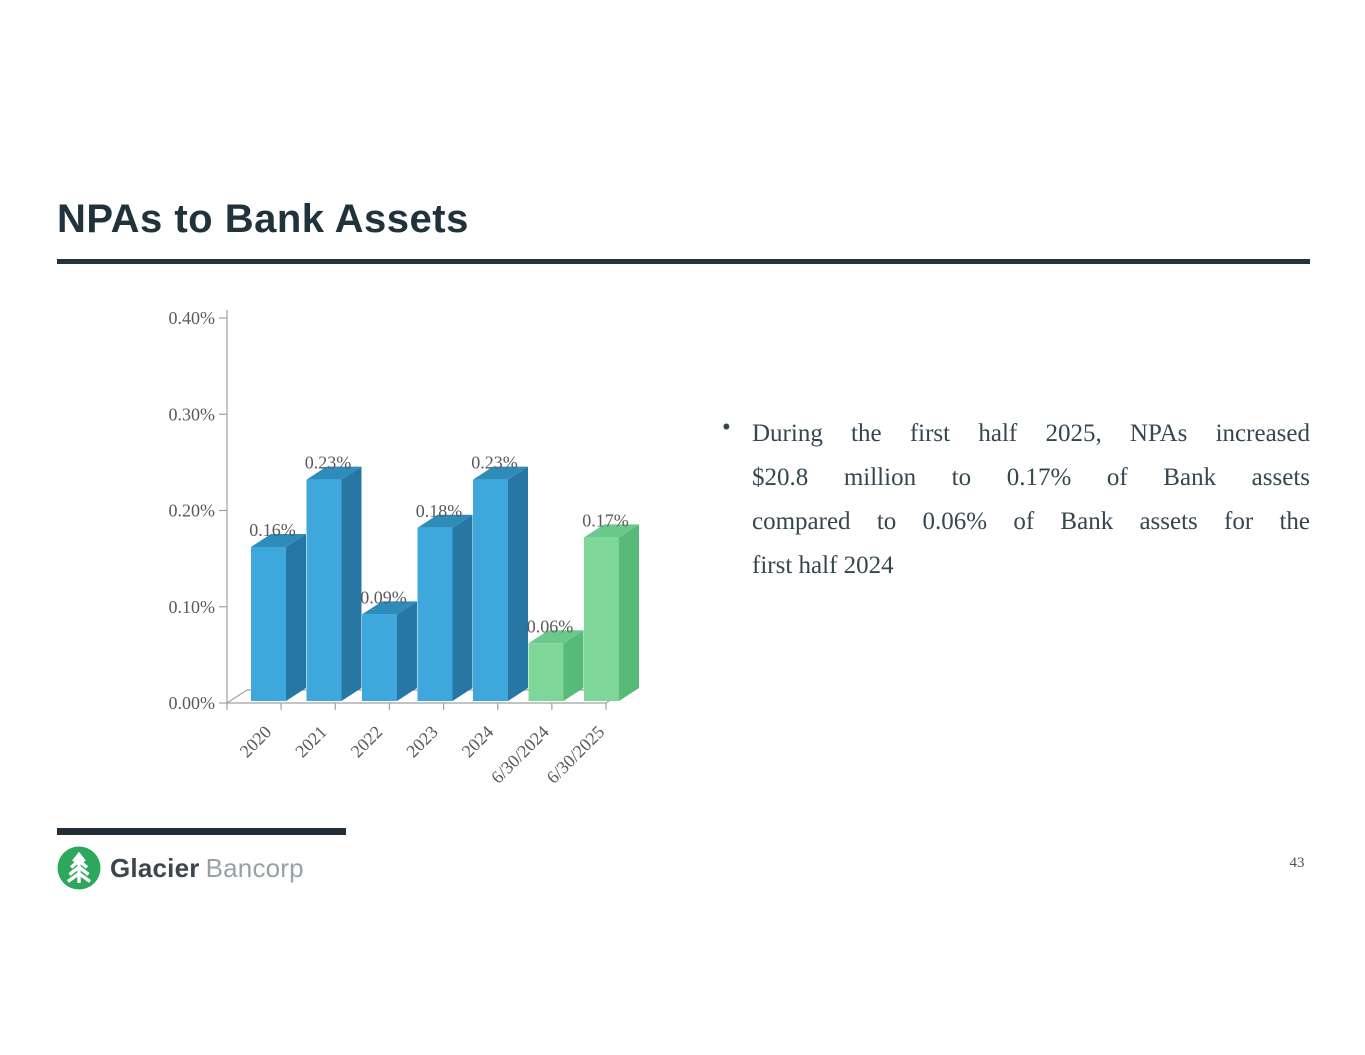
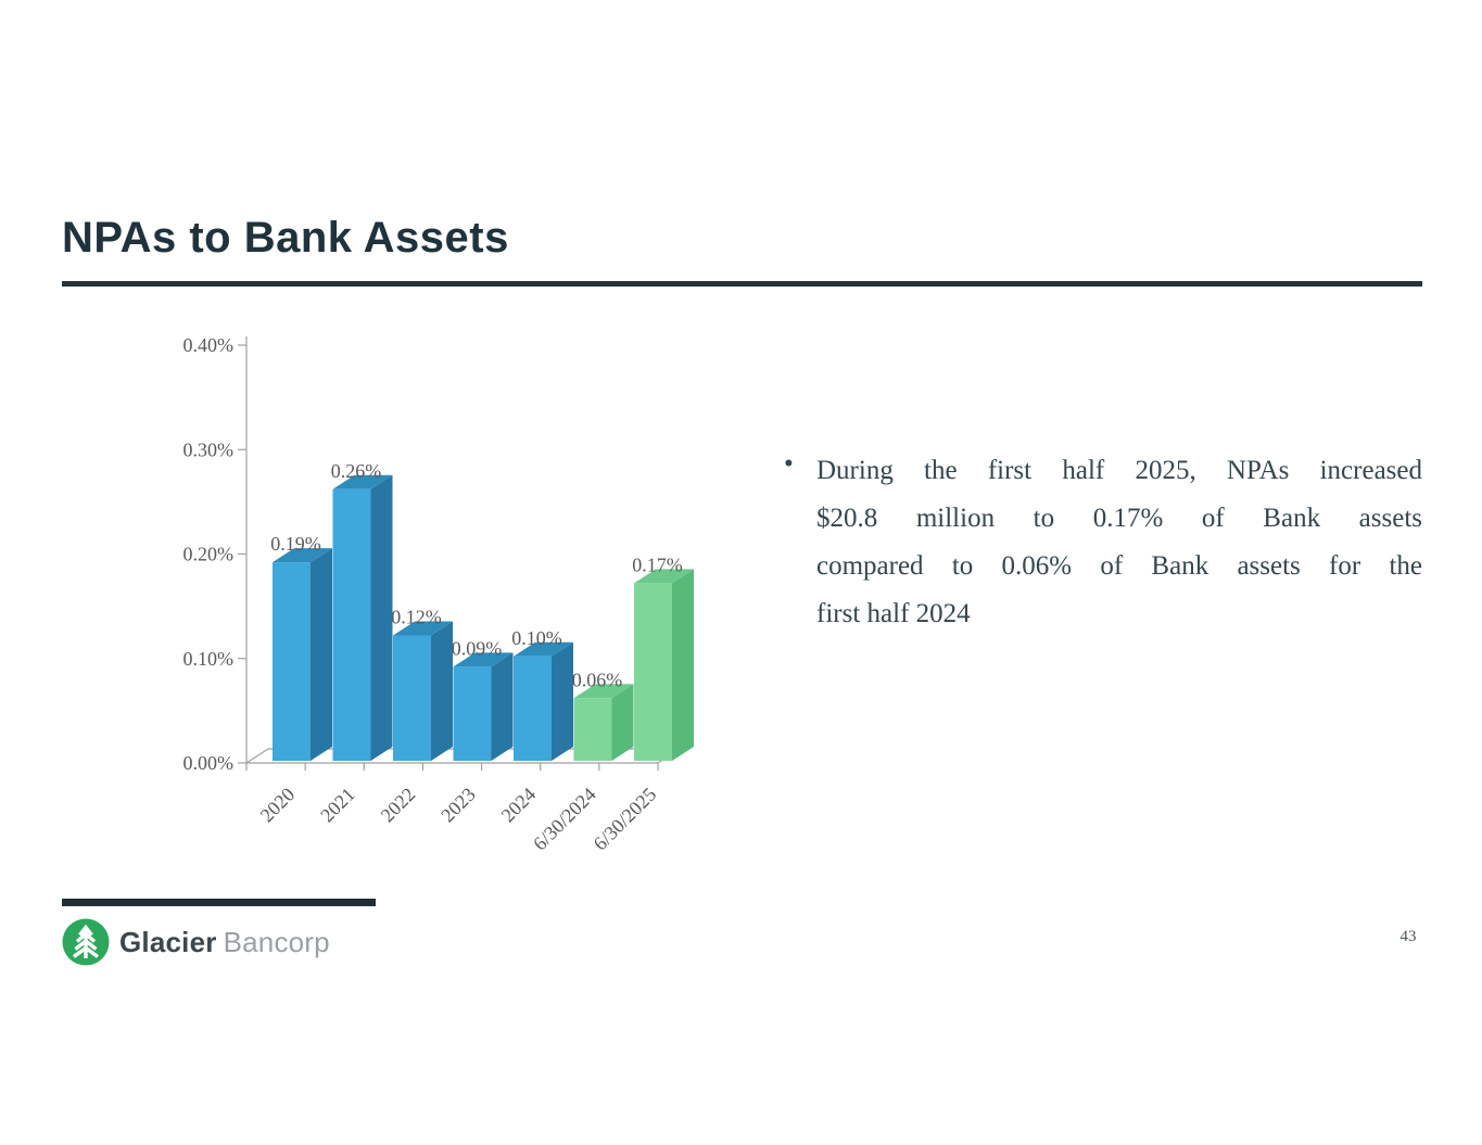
2020: 0.16% -> 0.19%
2021: 0.23% -> 0.26%
2022: 0.09% -> 0.12%
2023: 0.18% -> 0.09%
2024: 0.23% -> 0.10%
